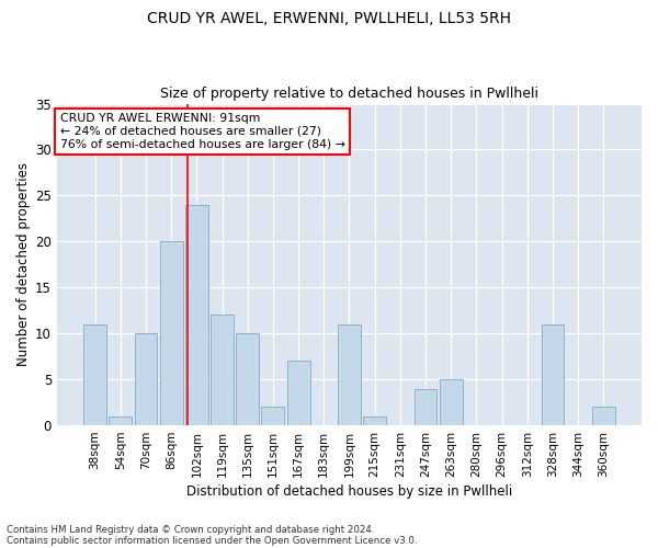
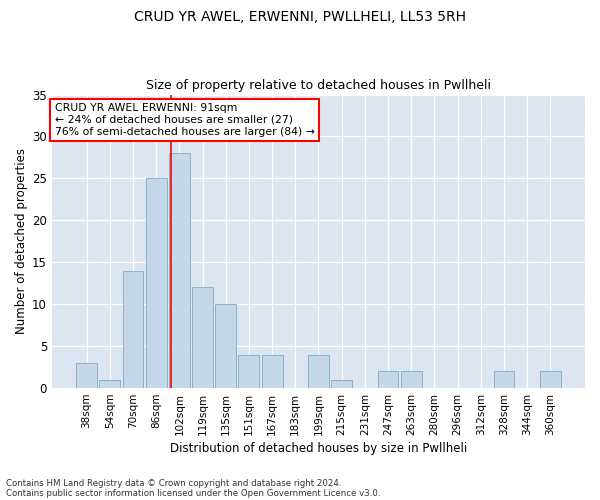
38sqm: 11 -> 3
70sqm: 10 -> 14
86sqm: 20 -> 25
102sqm: 24 -> 28
151sqm: 2 -> 4
167sqm: 7 -> 4
199sqm: 11 -> 4
247sqm: 4 -> 2
263sqm: 5 -> 2
328sqm: 11 -> 2
